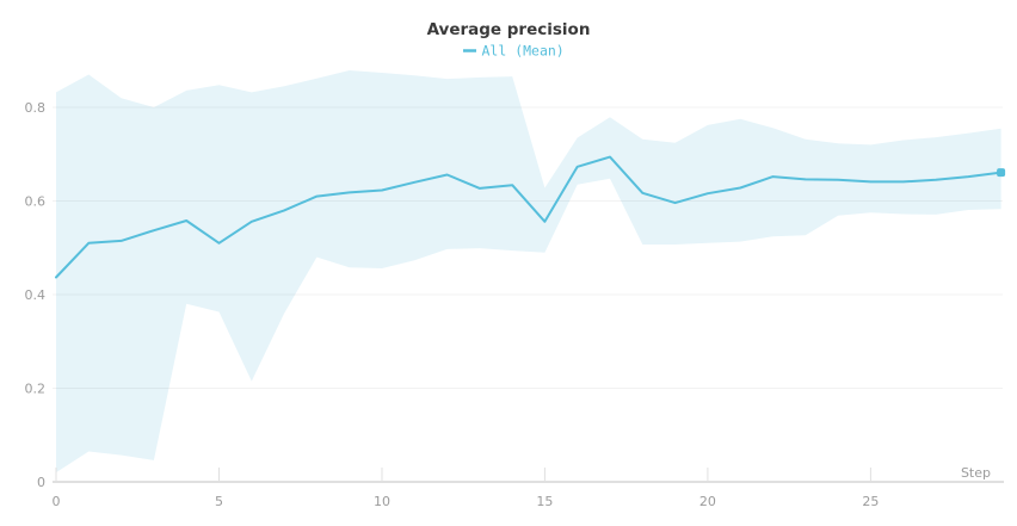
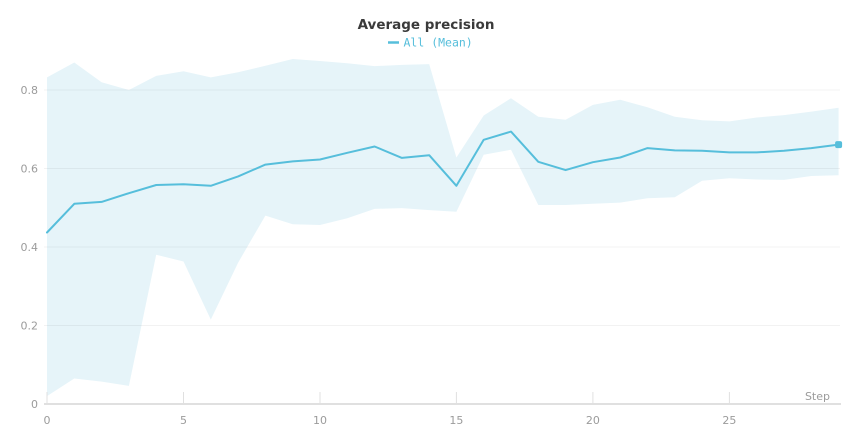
5: 0.51 -> 0.56
